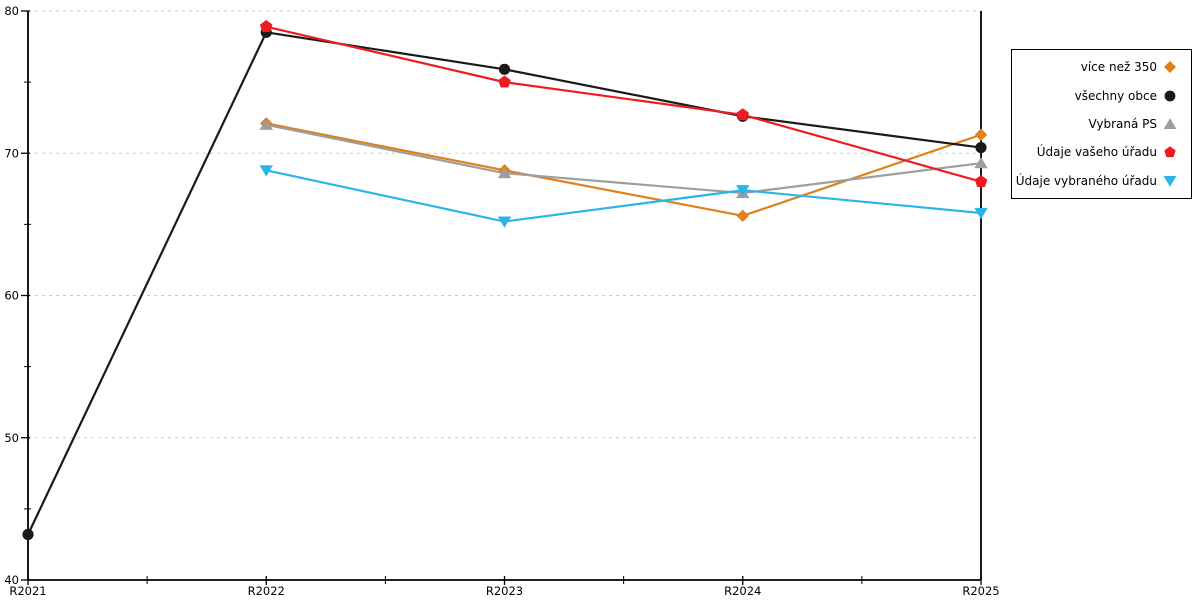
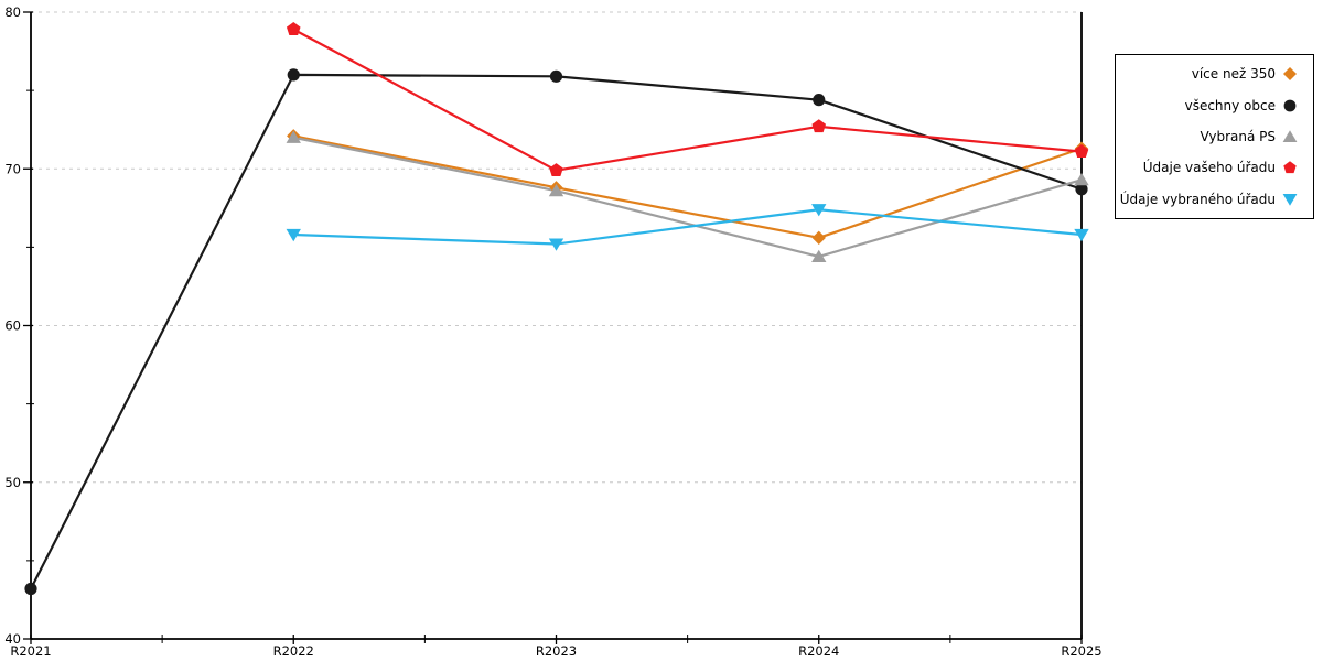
všechny obce/R2022: 78.5 -> 76.0
Údaje vybraného úřadu/R2022: 68.8 -> 65.8
Údaje vašeho úřadu/R2023: 75.0 -> 69.9
všechny obce/R2024: 72.6 -> 74.4
Vybraná PS/R2024: 67.2 -> 64.4
všechny obce/R2025: 70.4 -> 68.7
Údaje vašeho úřadu/R2025: 68.0 -> 71.1
